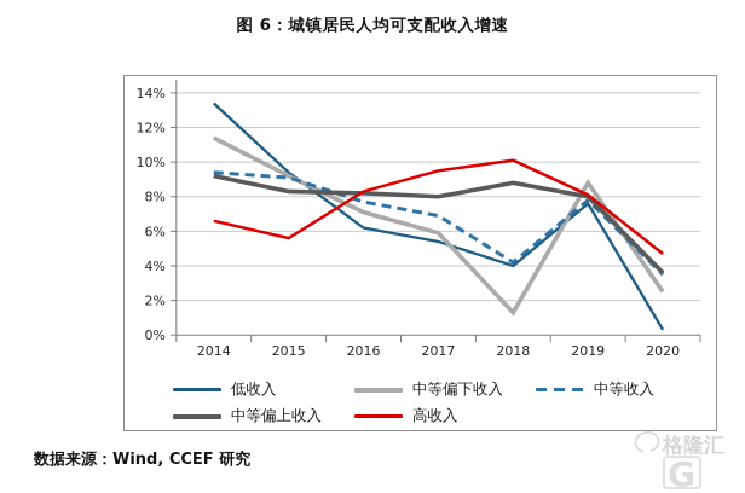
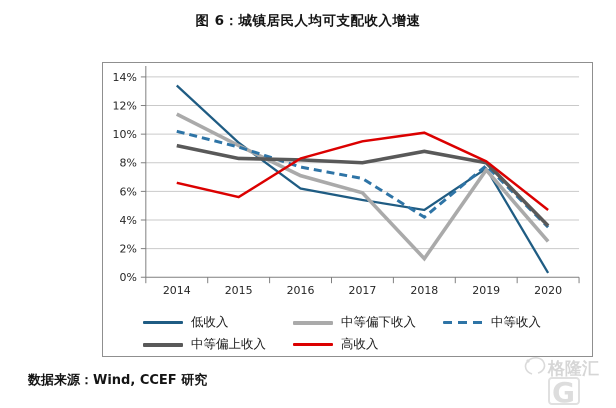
中等收入/2014: 9.4% -> 10.2%
低收入/2018: 4.0% -> 4.7%
中等偏下收入/2019: 8.8% -> 7.5%
